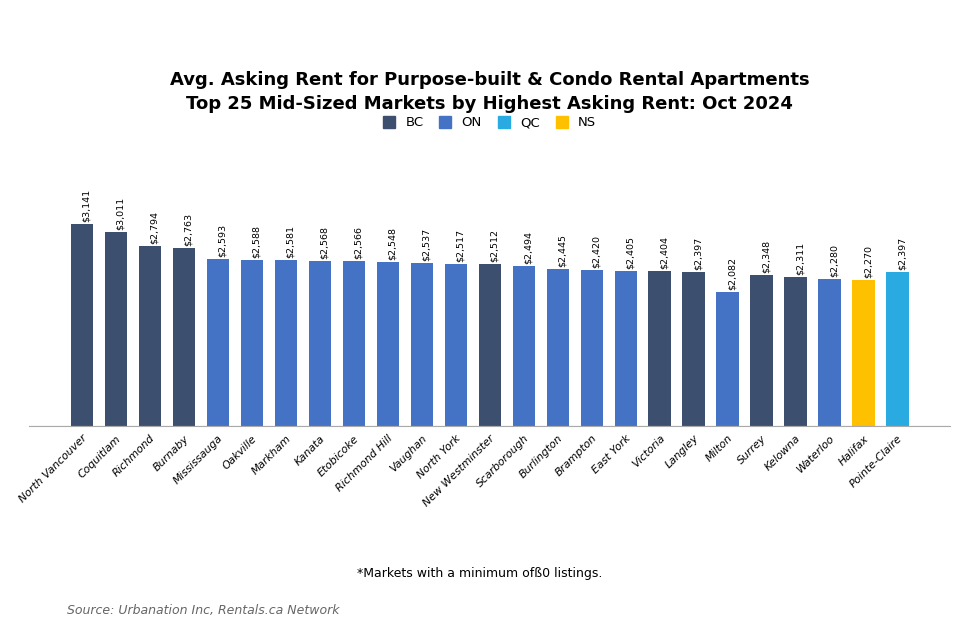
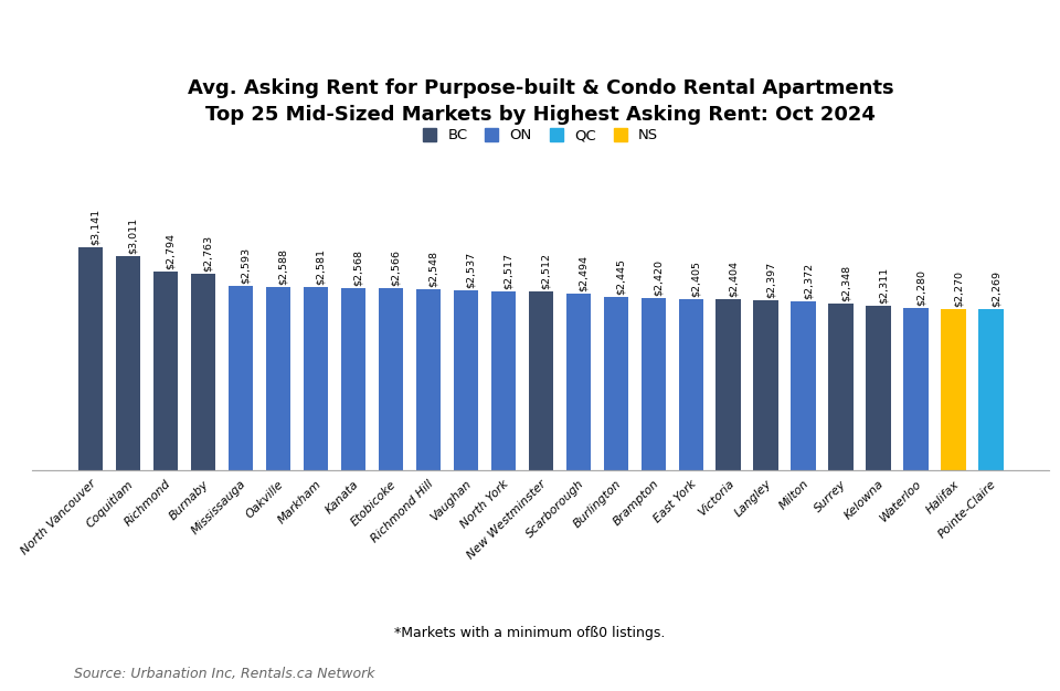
Milton: $2,082 -> $2,372
Pointe-Claire: $2,397 -> $2,269
